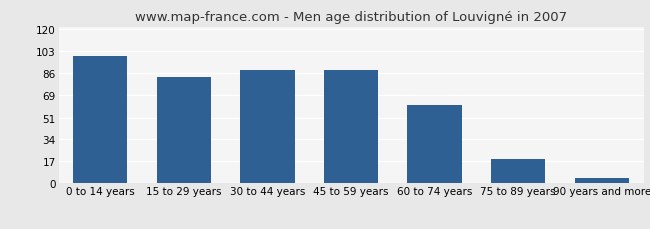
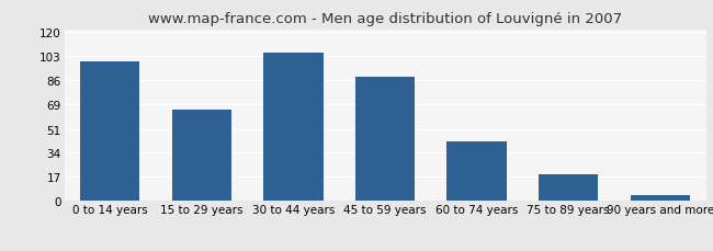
15 to 29 years: 83 -> 65
30 to 44 years: 88 -> 105
60 to 74 years: 61 -> 42
